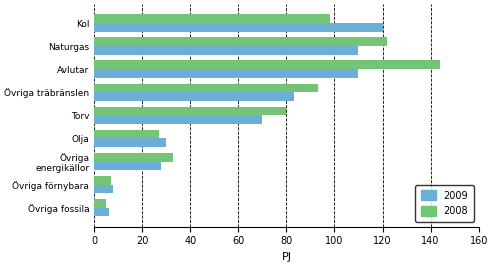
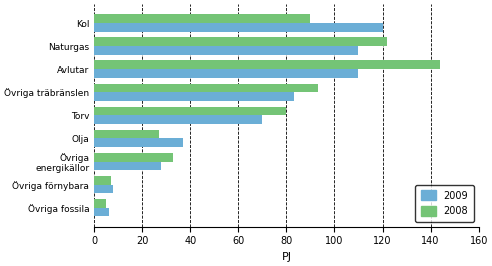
2008/Kol: 98 -> 90
2009/Olja: 30 -> 37
